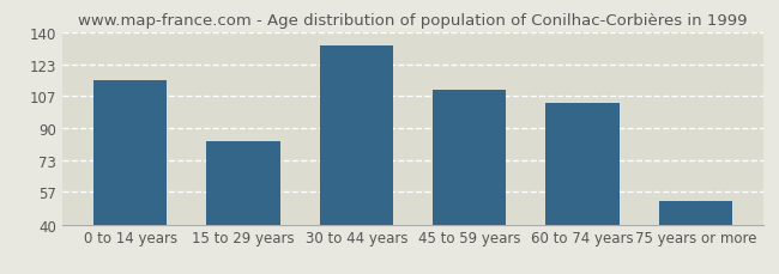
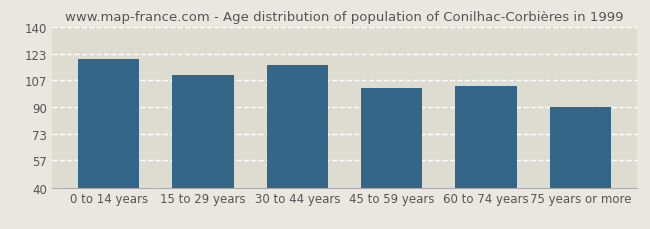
0 to 14 years: 115 -> 120
15 to 29 years: 83 -> 110
30 to 44 years: 133 -> 116
45 to 59 years: 110 -> 102
75 years or more: 52 -> 90
